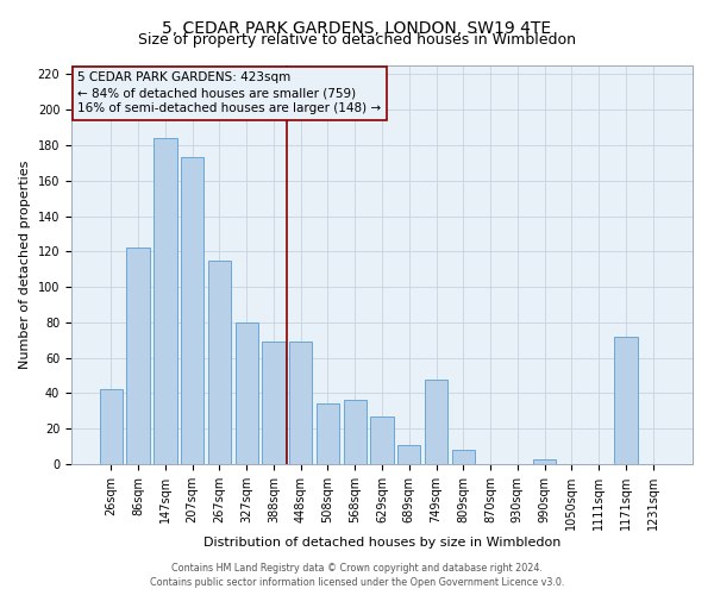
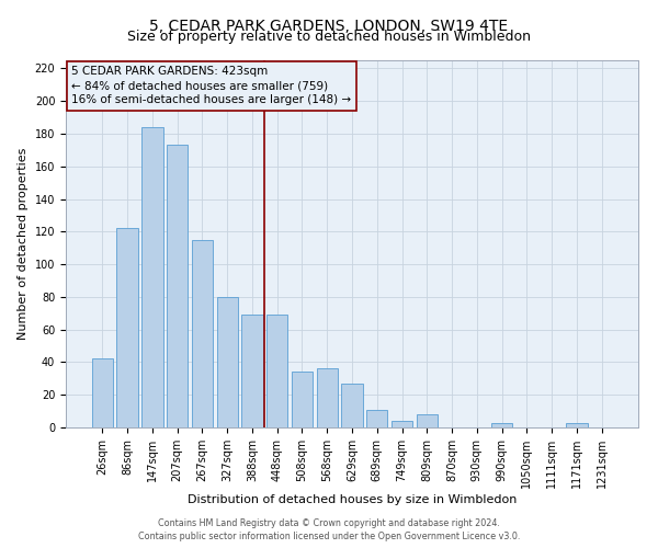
749sqm: 48 -> 4
1171sqm: 72 -> 3
